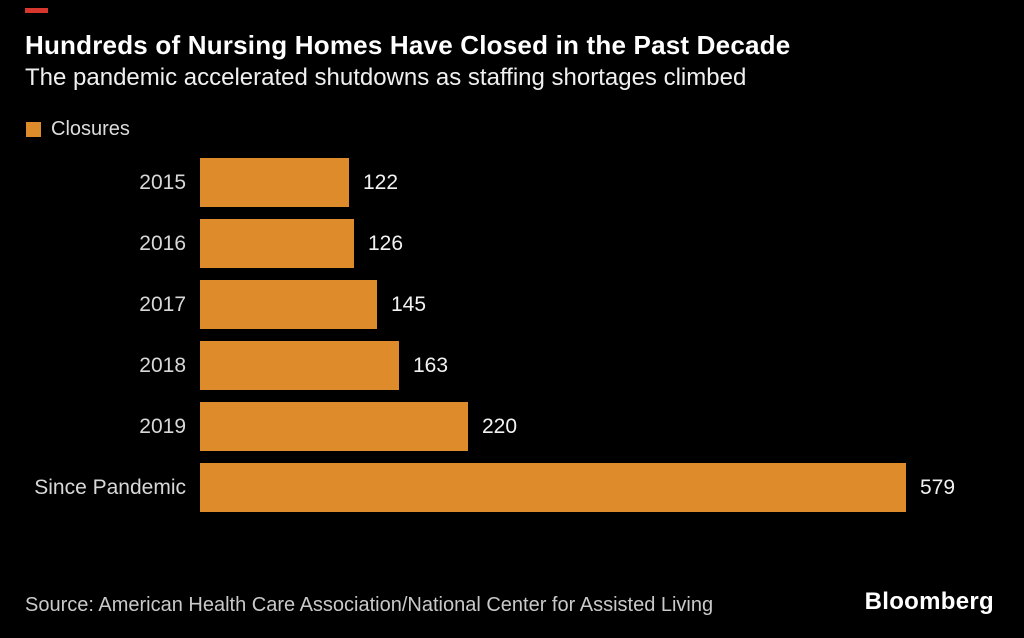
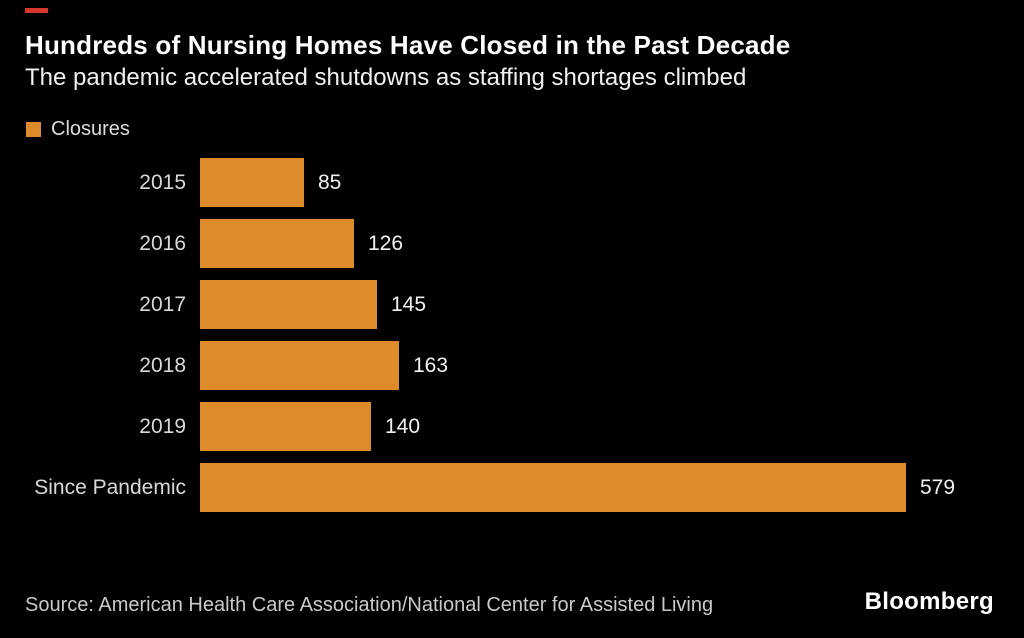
2015: 122 -> 85
2019: 220 -> 140
